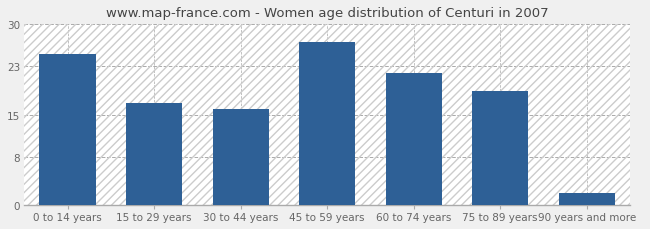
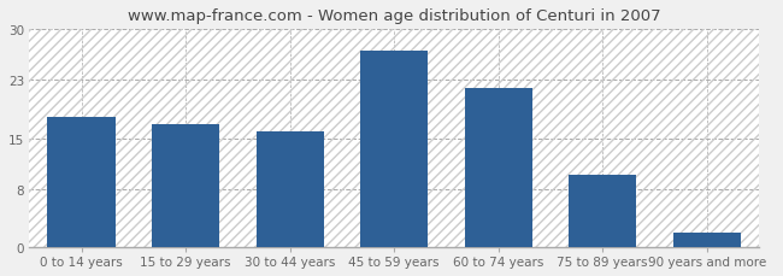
0 to 14 years: 25 -> 18
75 to 89 years: 19 -> 10
